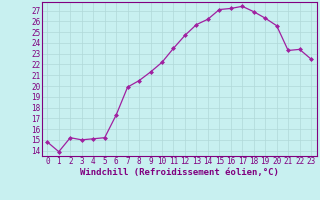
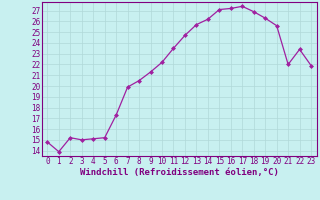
21: 23.3 -> 22.0
23: 22.5 -> 21.9
